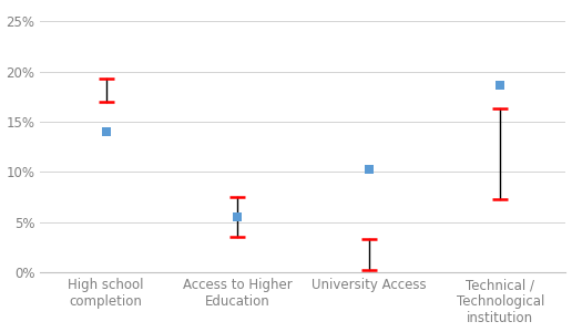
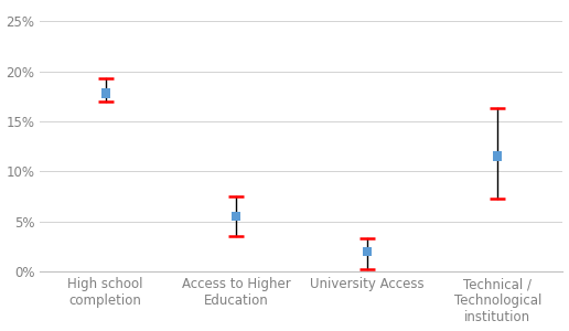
High school completion: 14.0% -> 17.8%
University Access: 10.2% -> 2.0%
Technical / Technological institution: 18.6% -> 11.5%
